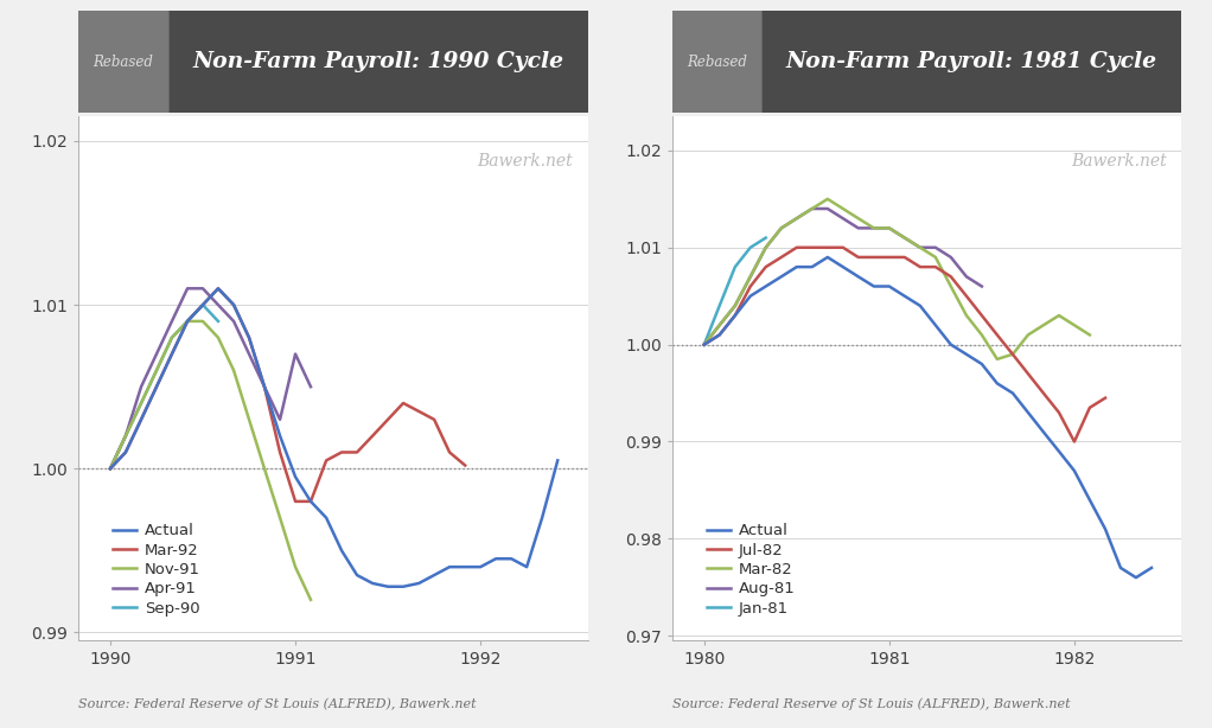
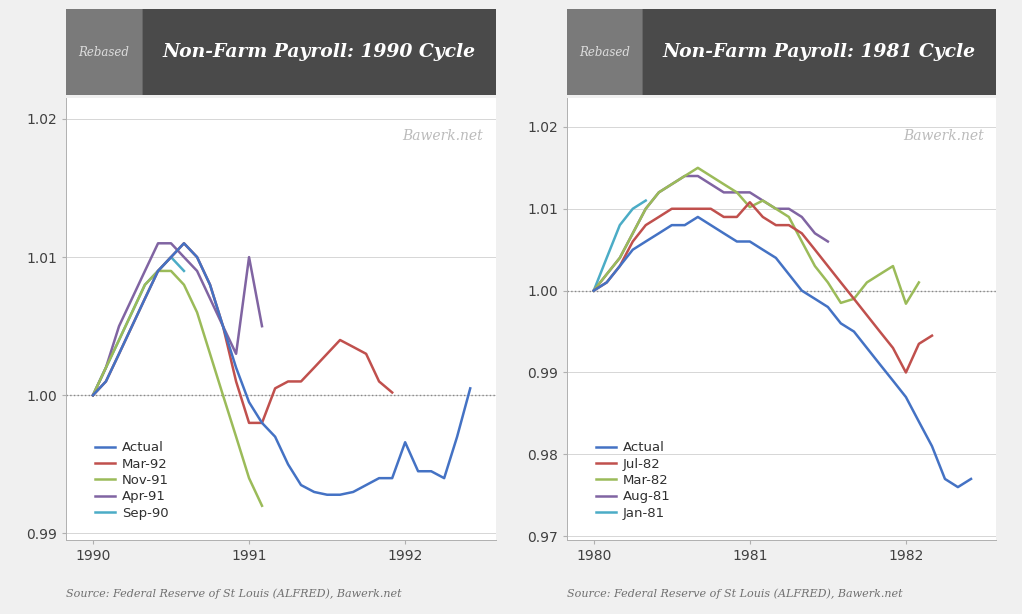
Apr-91/1991: 1.007 -> 1.010
Actual/1992: 0.9940 -> 0.9966
Jul-82/1981: 1.0090 -> 1.0108
Mar-82/1981: 1.0120 -> 1.0102
Mar-82/1982: 1.0020 -> 0.9984
